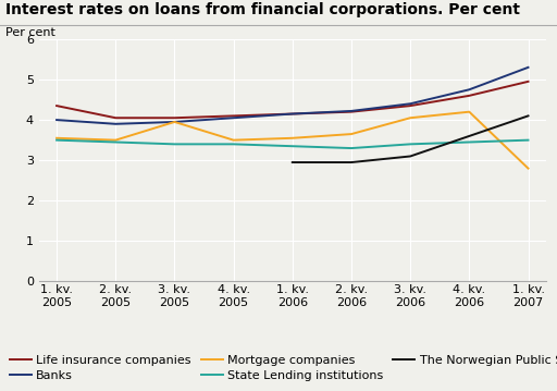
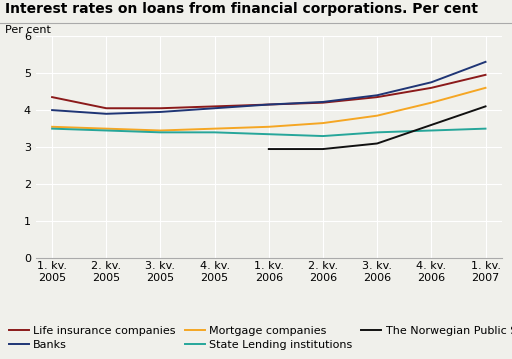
Mortgage companies/3. kv. 2005: 3.95 -> 3.45
Mortgage companies/3. kv. 2006: 4.05 -> 3.85
Mortgage companies/1. kv. 2007: 2.80 -> 4.60
